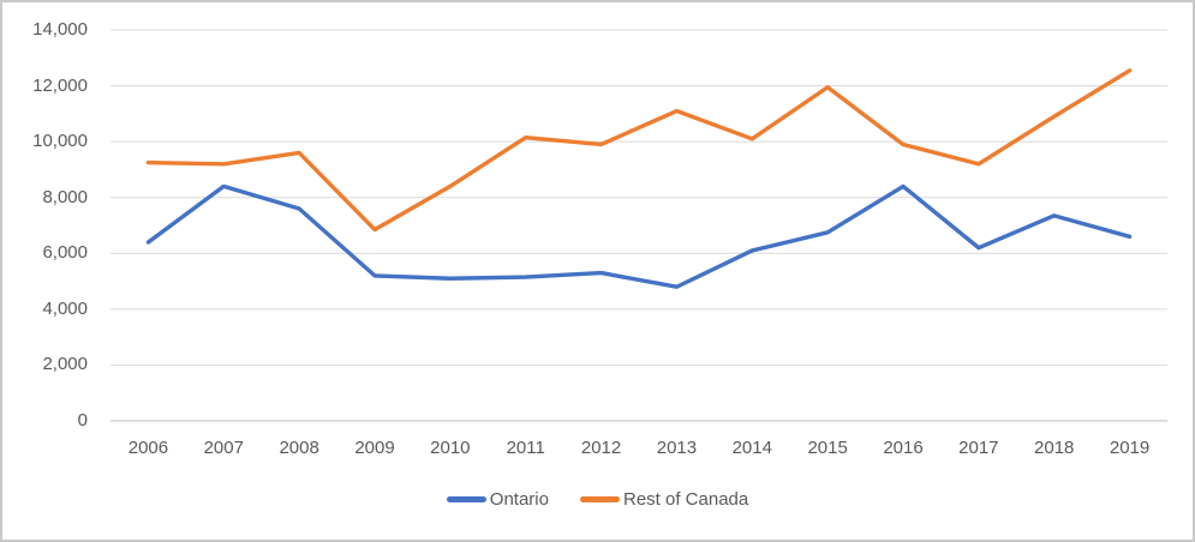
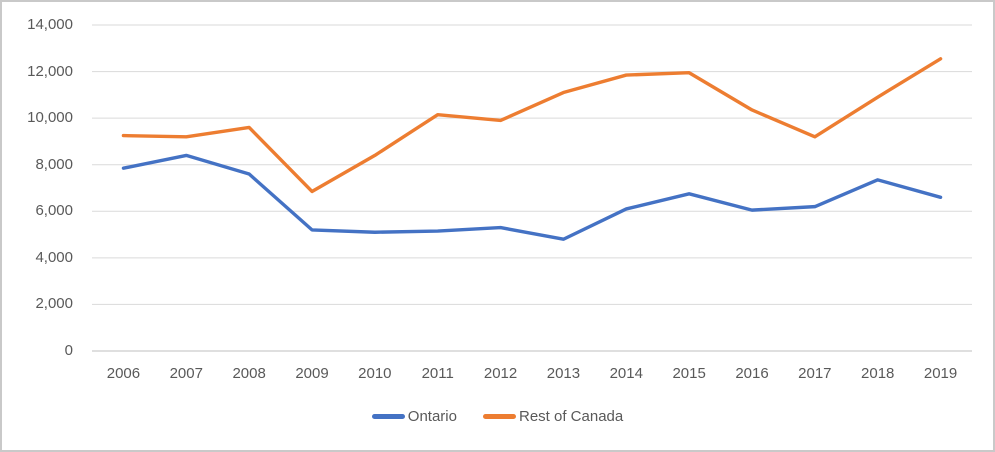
Ontario/2006: 6400 -> 7800
Rest of Canada/2014: 10100 -> 11800
Ontario/2016: 8400 -> 6000
Rest of Canada/2016: 9900 -> 10400
